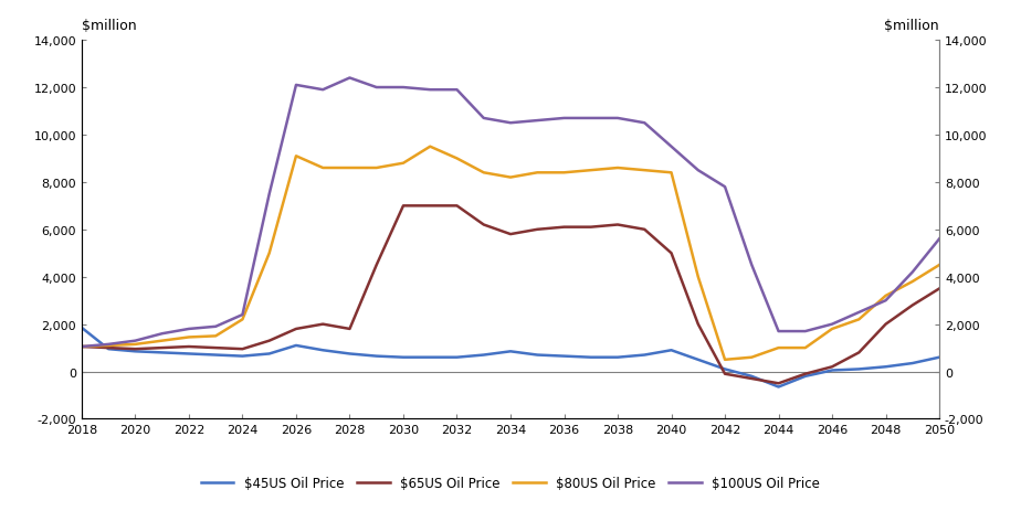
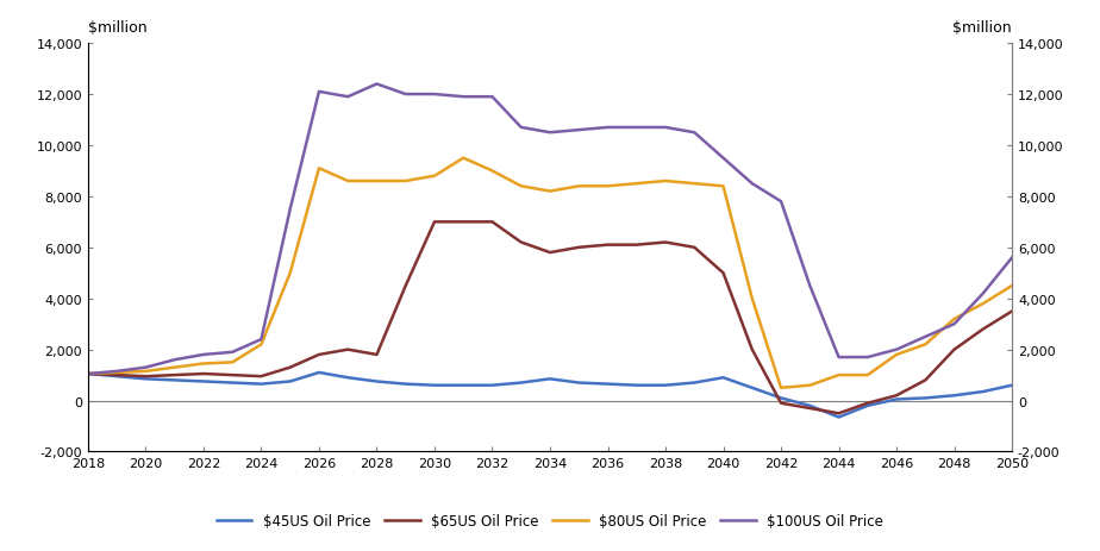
$45US Oil Price/2018: 1,850 -> 1,050
